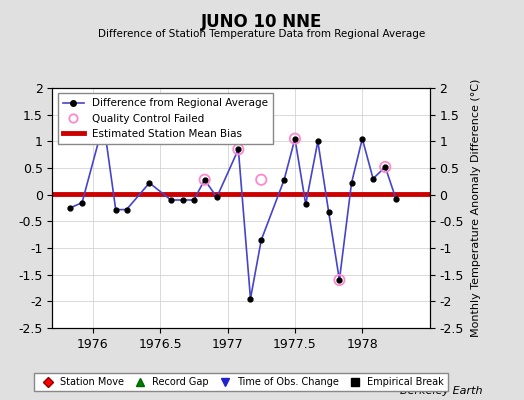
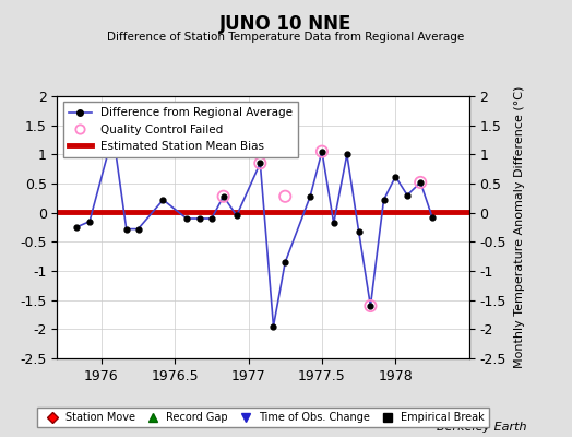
Difference from Regional Average/1978: 1.05 -> 0.62
